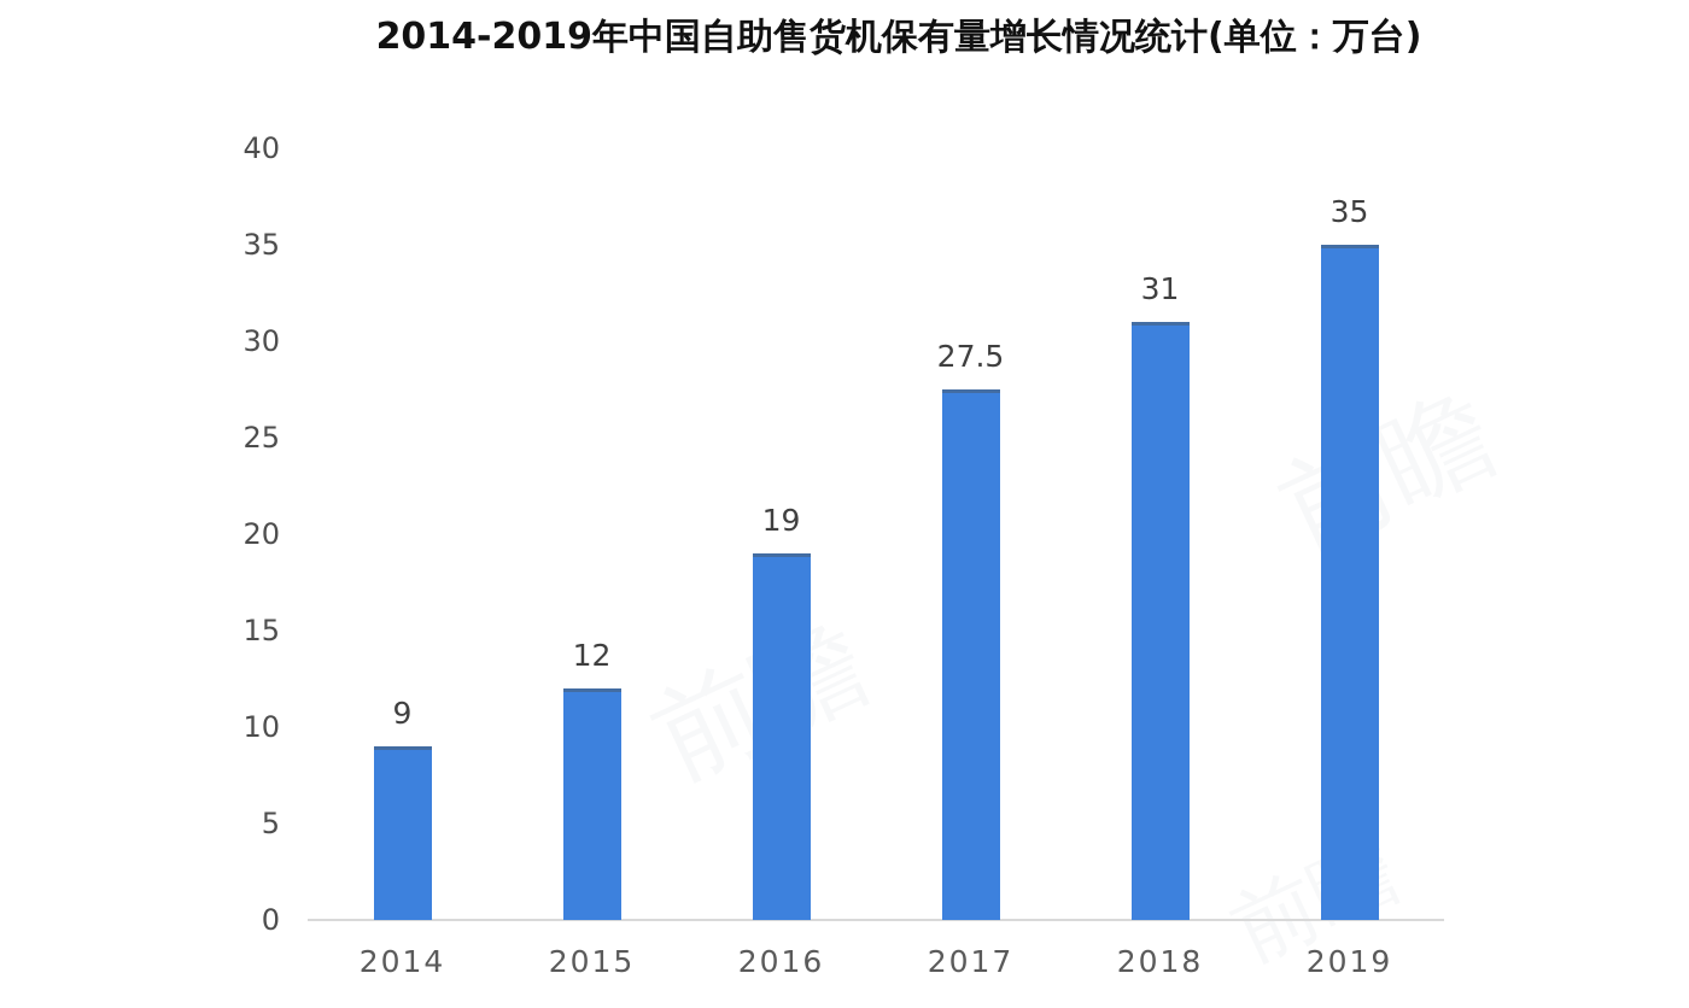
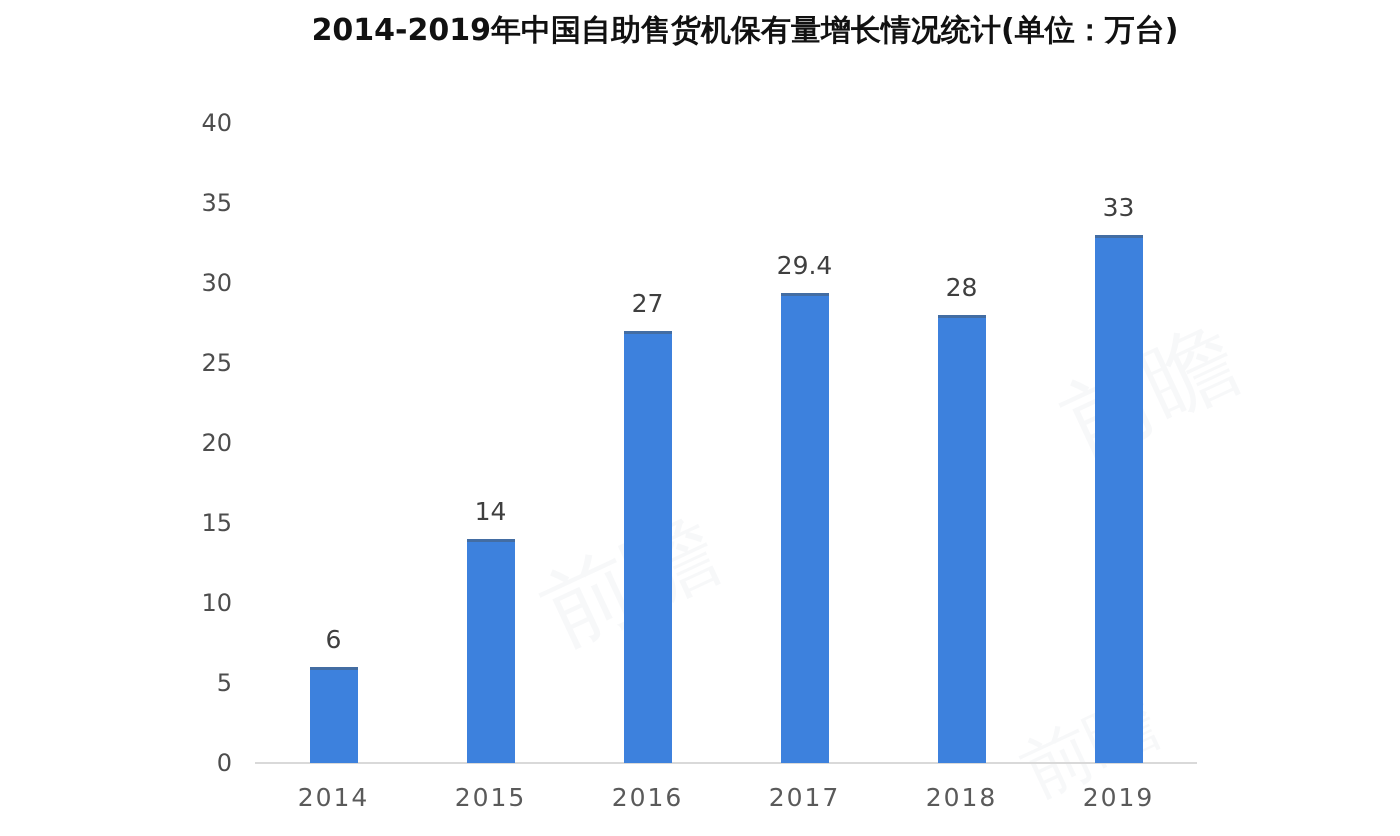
2014: 9 -> 6
2015: 12 -> 14
2016: 19 -> 27
2017: 27.5 -> 29.4
2018: 31 -> 28
2019: 35 -> 33
